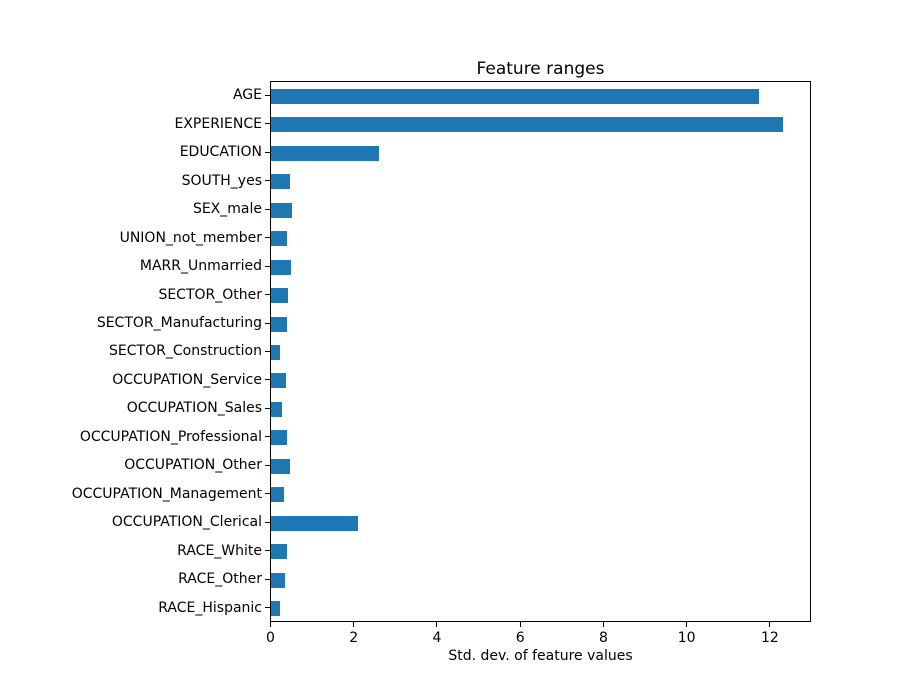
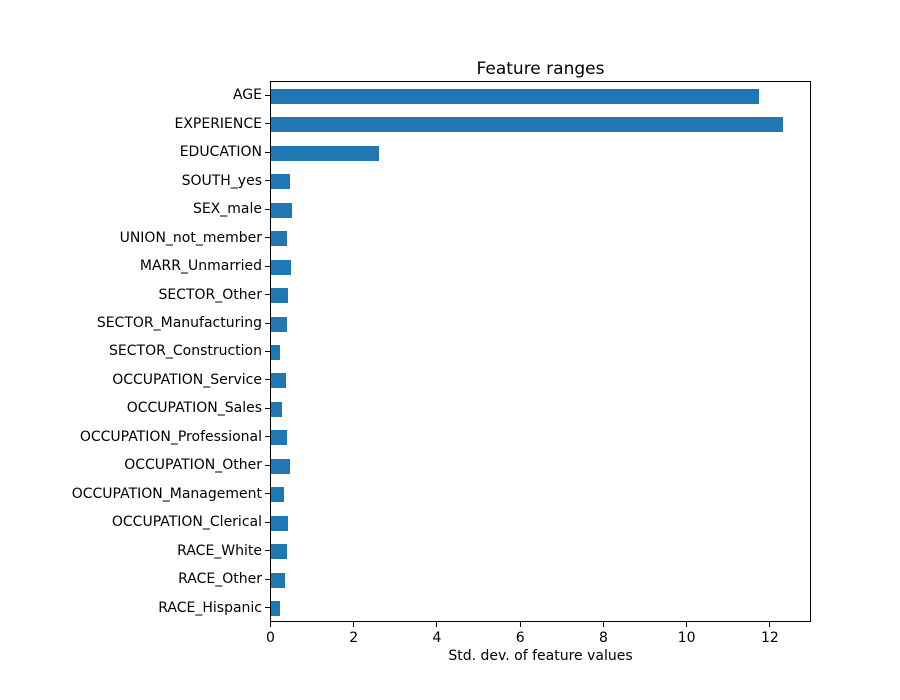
OCCUPATION_Clerical: 2.1 -> 0.4
